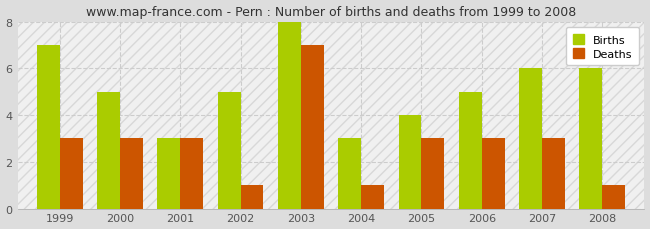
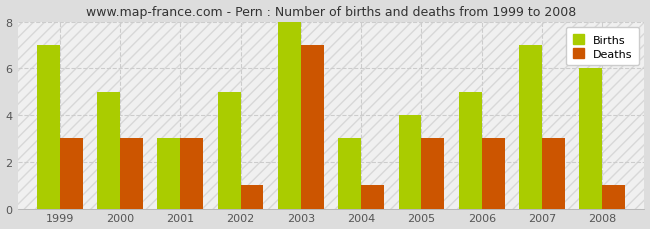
Births/2007: 6 -> 7
